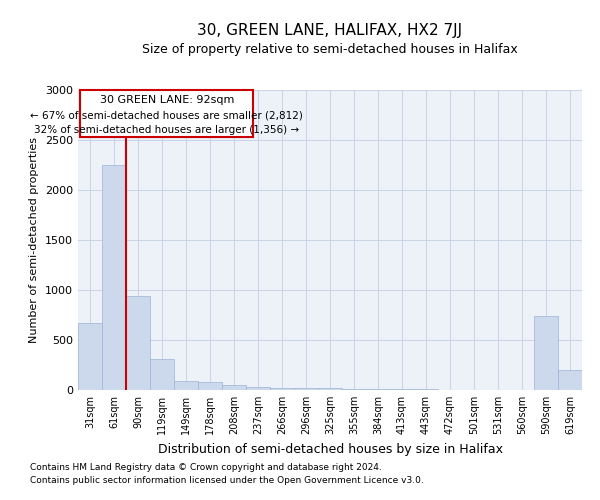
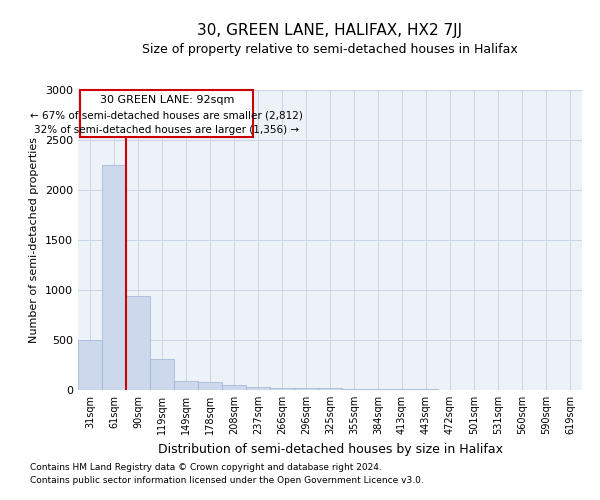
31sqm: 670 -> 500
590sqm: 740 -> 0
619sqm: 200 -> 0
